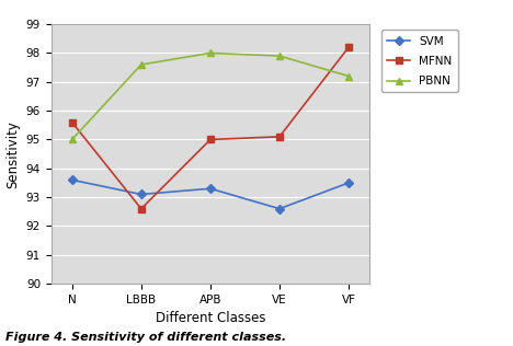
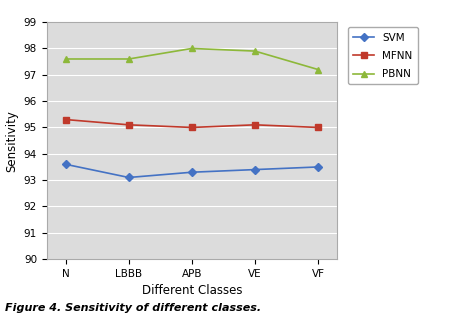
MFNN/N: 95.6 -> 95.3
PBNN/N: 95.0 -> 97.6
MFNN/LBBB: 92.6 -> 95.1
SVM/VE: 92.6 -> 93.4
MFNN/VF: 98.2 -> 95.0
